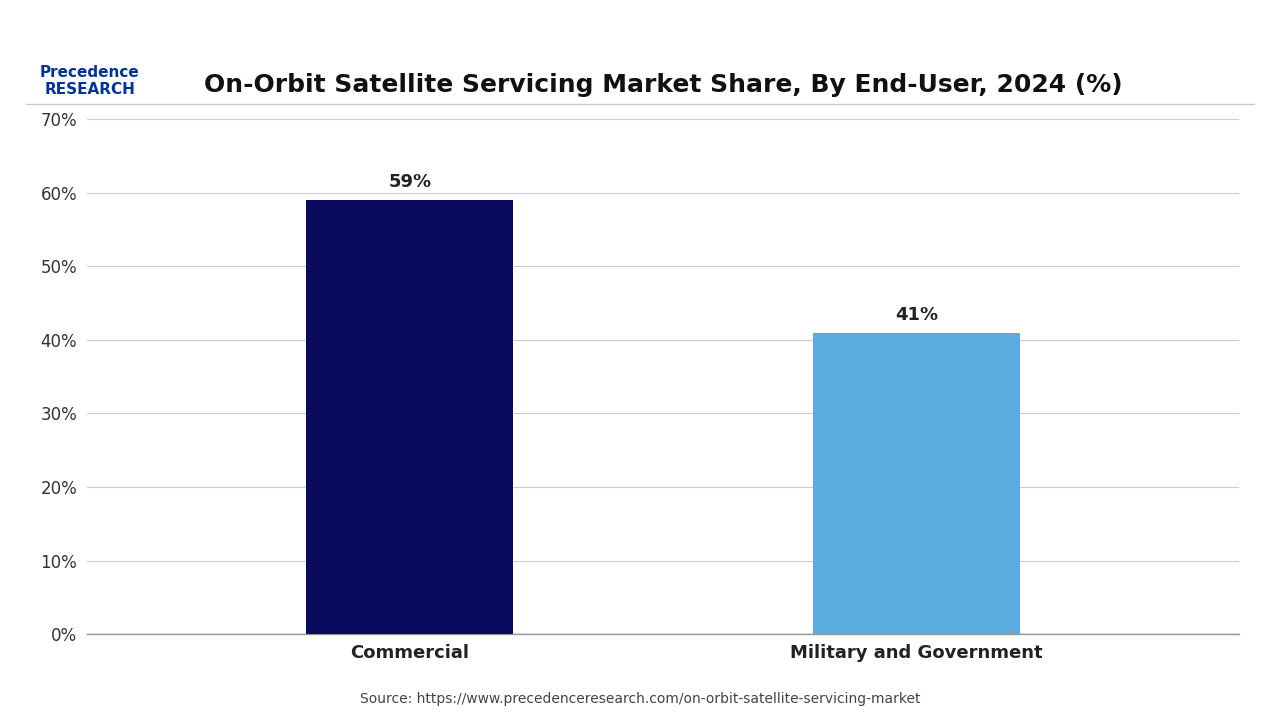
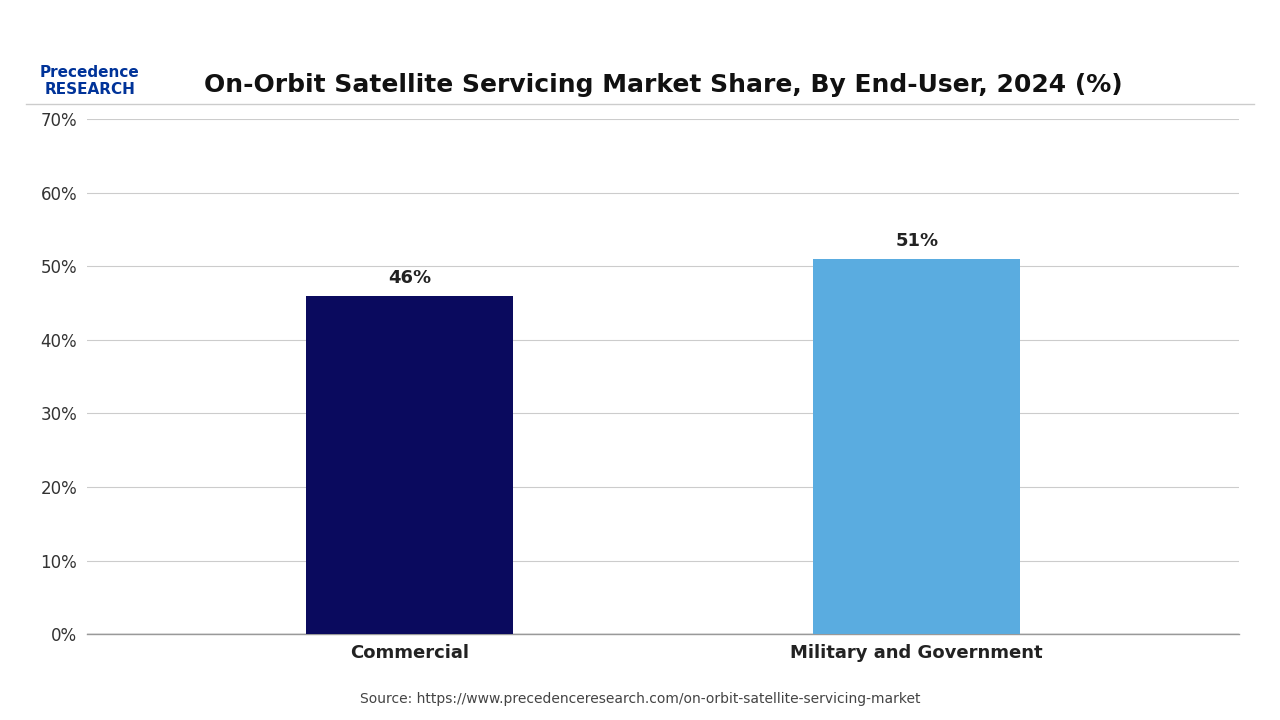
Commercial: 59% -> 46%
Military and Government: 41% -> 51%
